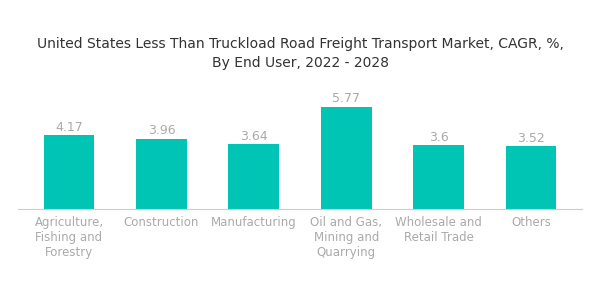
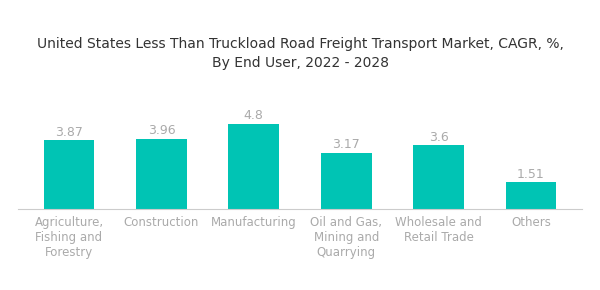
Agriculture, Fishing and Forestry: 4.17 -> 3.87
Manufacturing: 3.64 -> 4.8
Oil and Gas, Mining and Quarrying: 5.77 -> 3.17
Others: 3.52 -> 1.51
